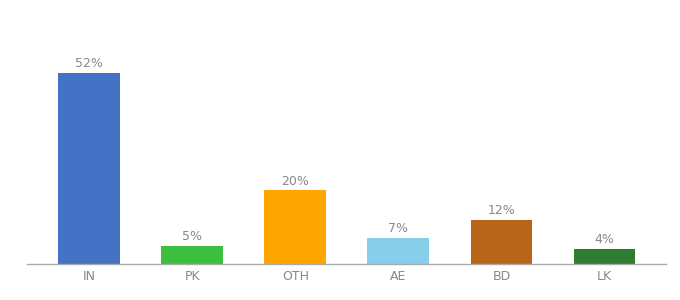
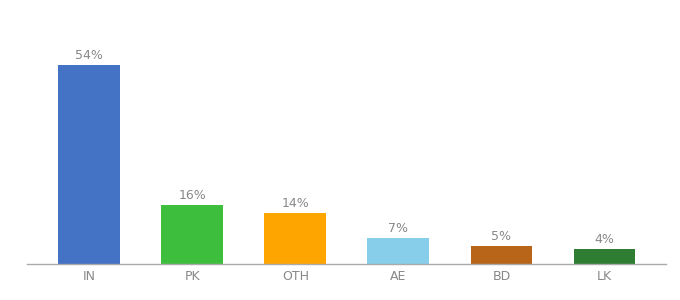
IN: 52% -> 54%
PK: 5% -> 16%
OTH: 20% -> 14%
BD: 12% -> 5%
